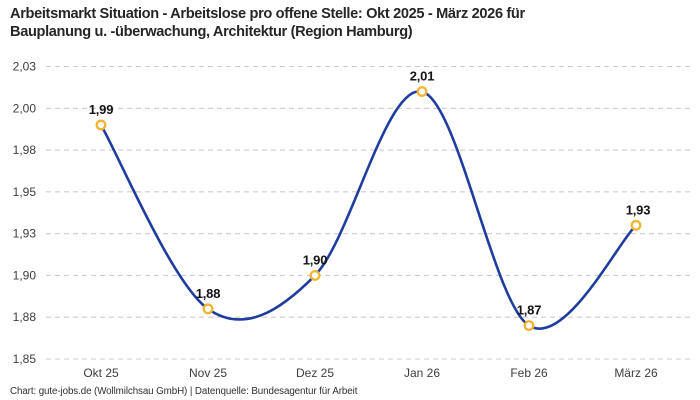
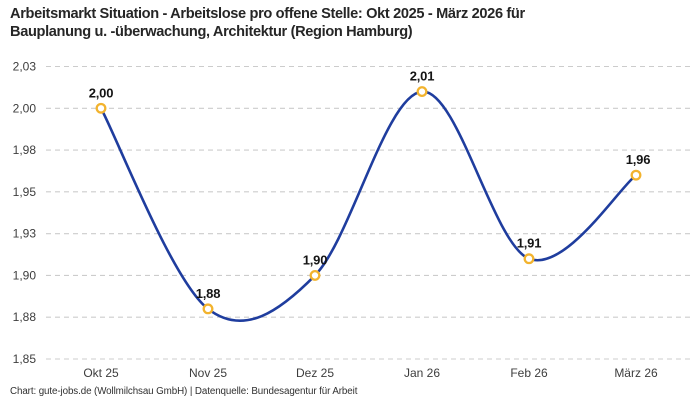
Okt 25: 1,99 -> 2,00
Feb 26: 1,87 -> 1,91
März 26: 1,93 -> 1,96
